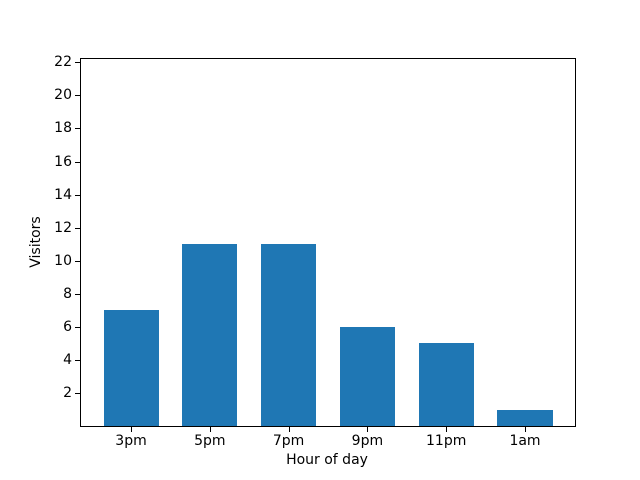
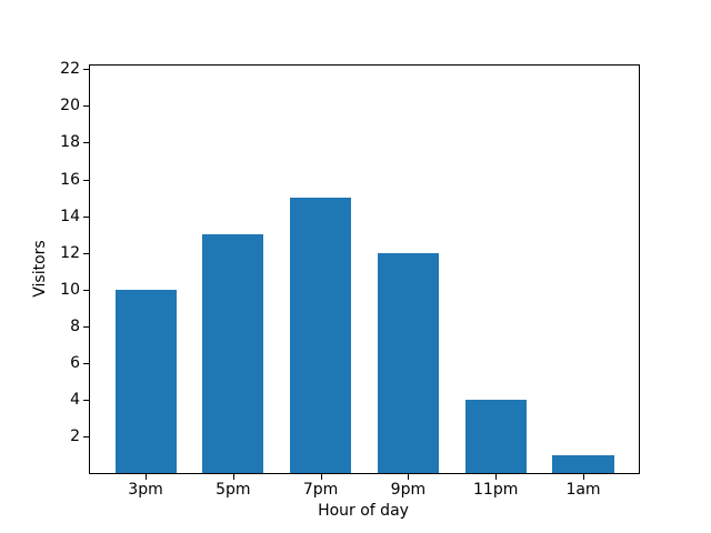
3pm: 7 -> 10
5pm: 11 -> 13
7pm: 11 -> 15
9pm: 6 -> 12
11pm: 5 -> 4
